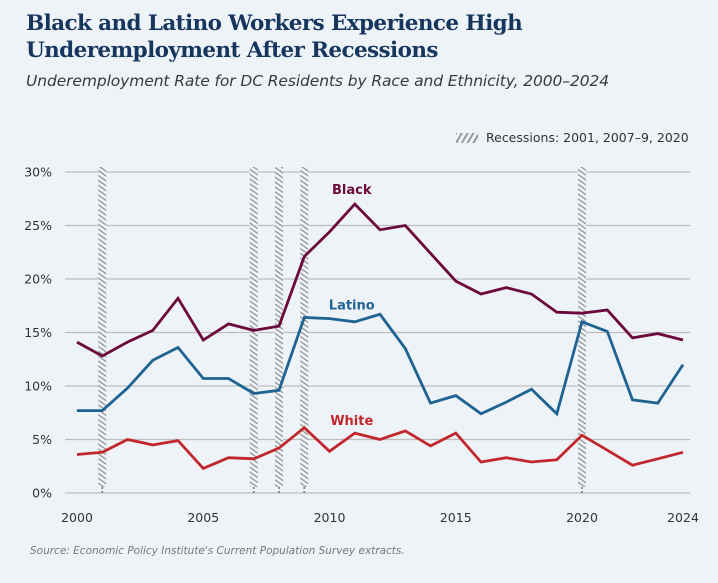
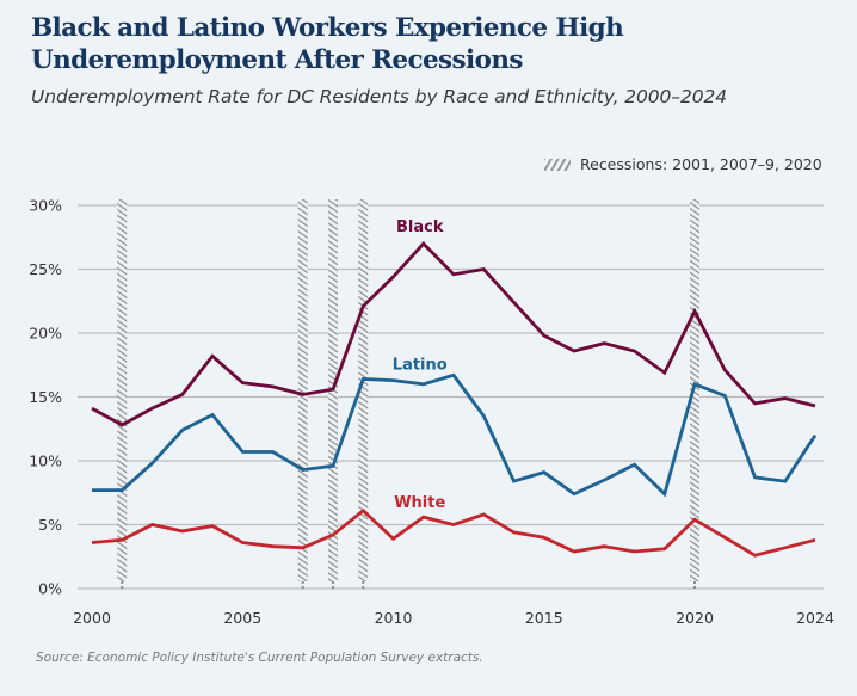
Black/2005: 14.3% -> 16.1%
White/2005: 2.3% -> 3.6%
White/2015: 5.6% -> 4.0%
Black/2020: 16.8% -> 21.7%
